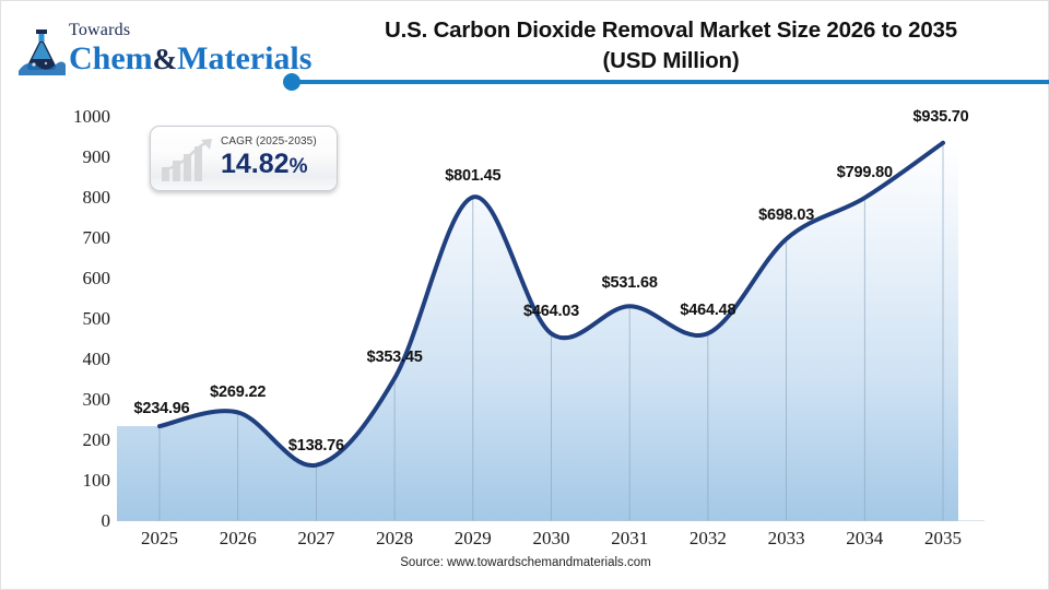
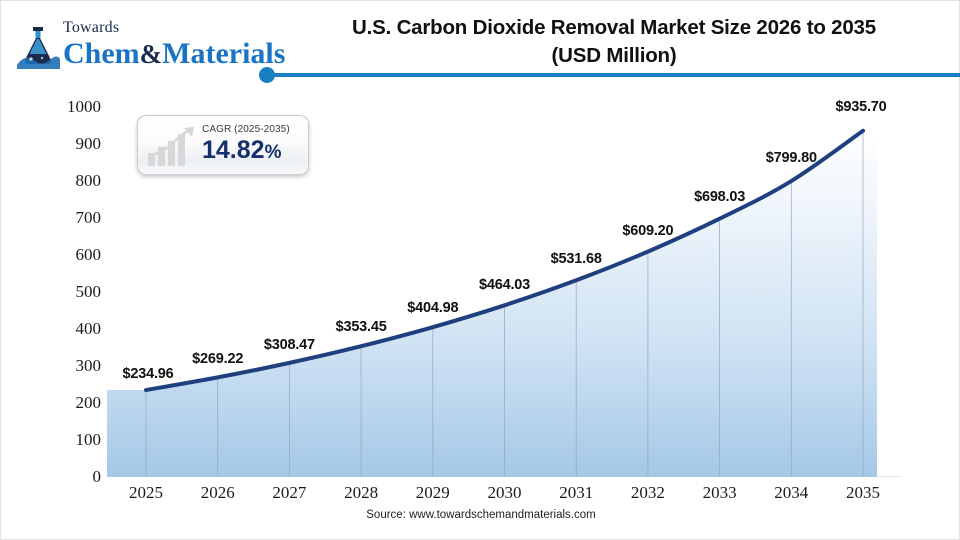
2027: $138.76 -> $308.47
2029: $801.45 -> $404.98
2032: $464.48 -> $609.20
